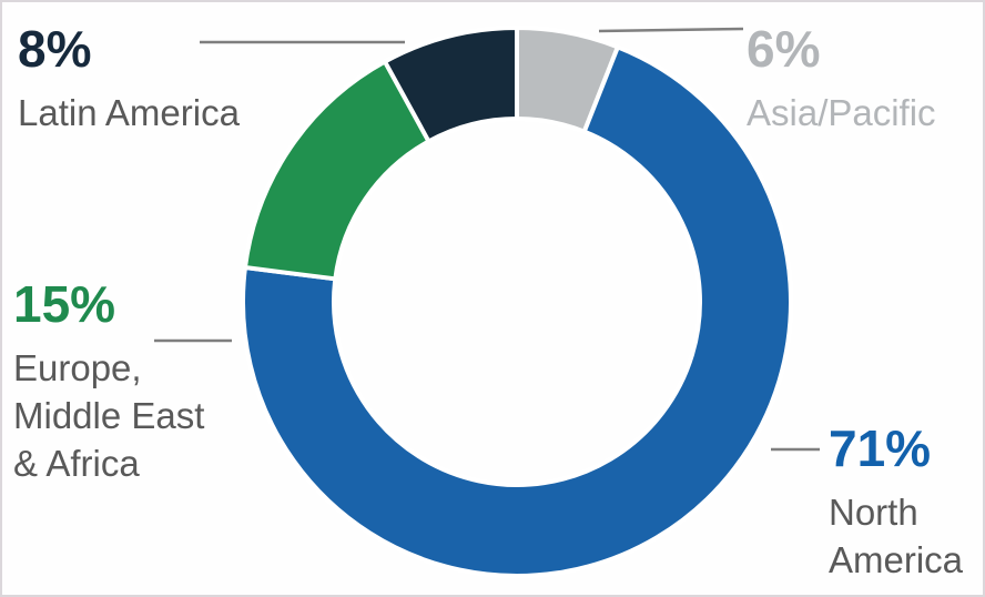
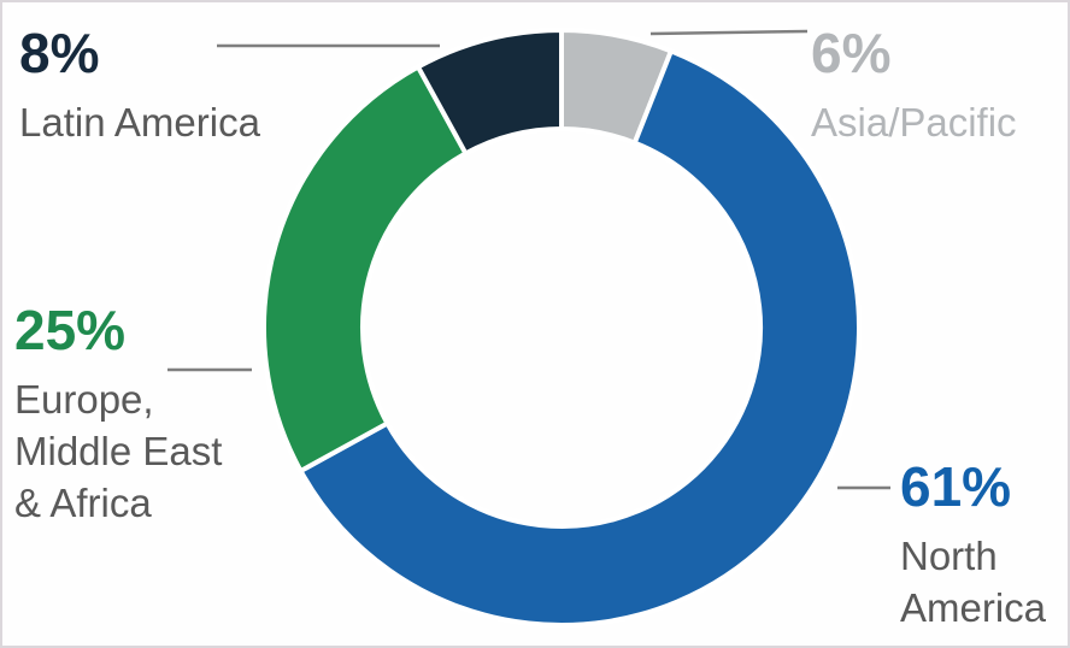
North America: 71% -> 61%
Europe, Middle East & Africa: 15% -> 25%
